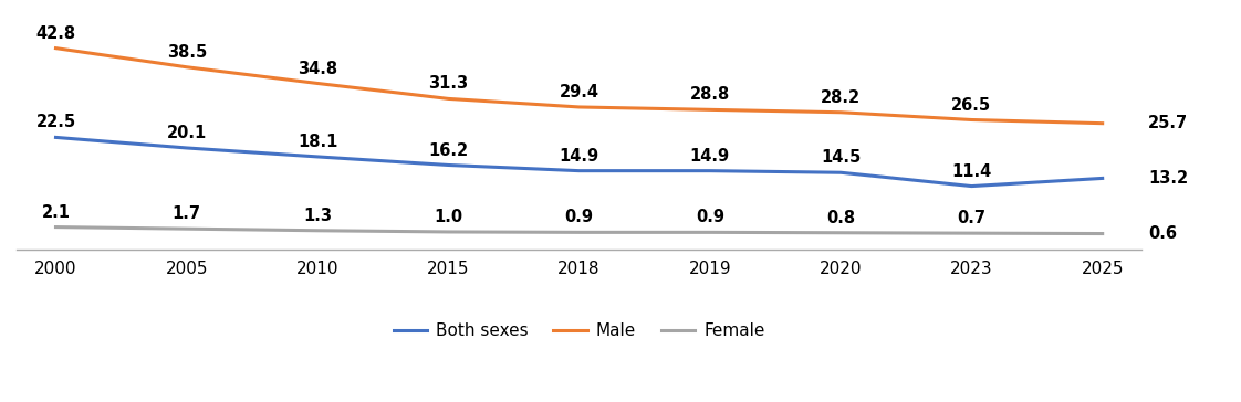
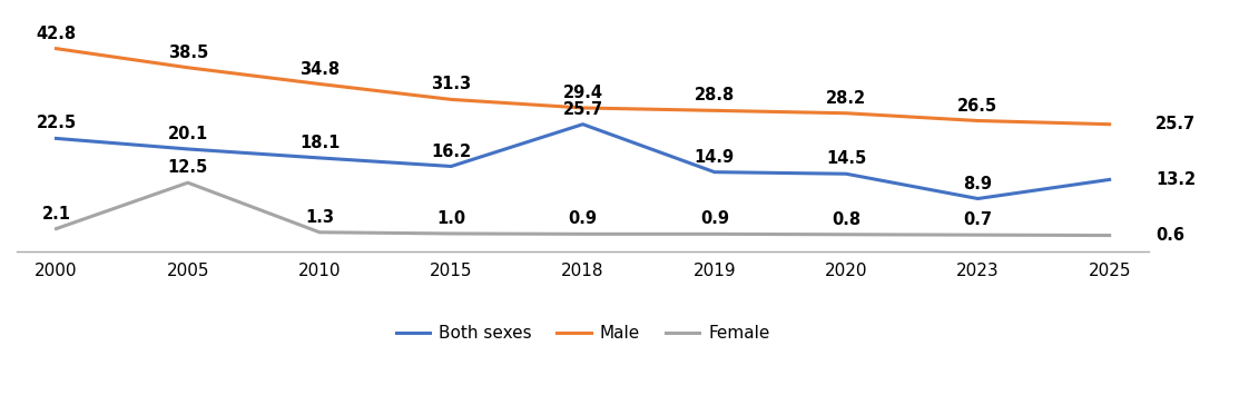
Female/2005: 1.7 -> 12.5
Both sexes/2018: 14.9 -> 25.7
Both sexes/2023: 11.4 -> 8.9
